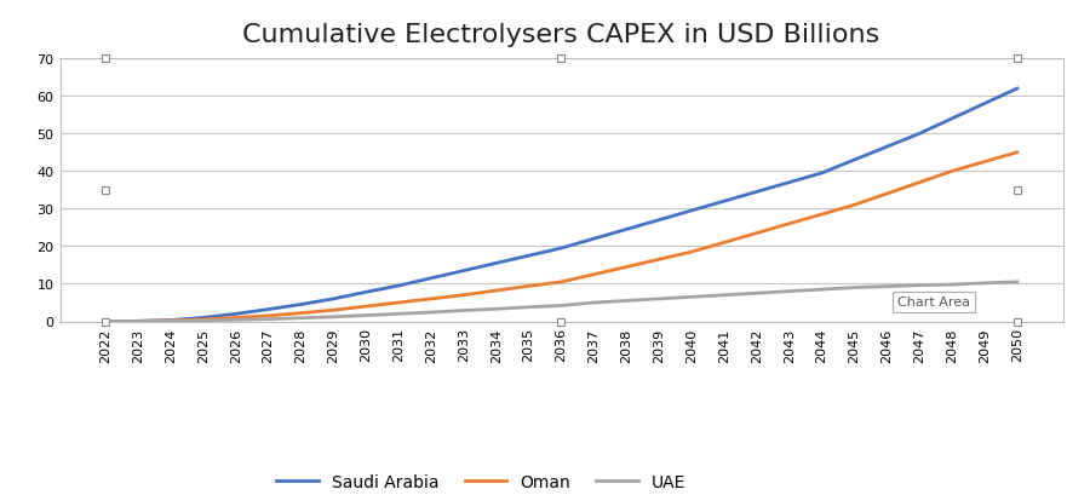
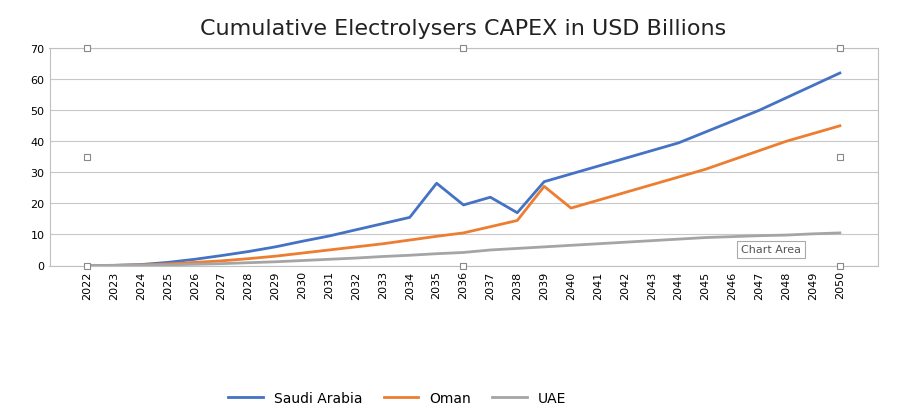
Saudi Arabia/2035: 17.5 -> 26.5
Saudi Arabia/2038: 24.5 -> 17.0
Oman/2039: 16.5 -> 25.5
